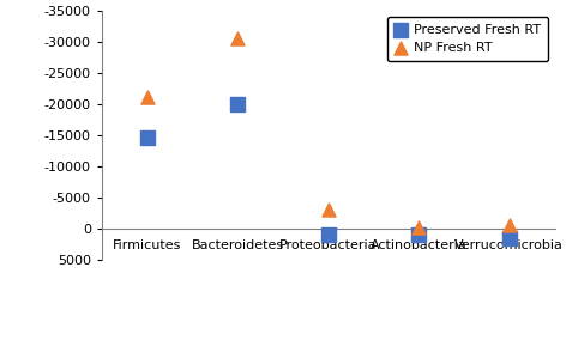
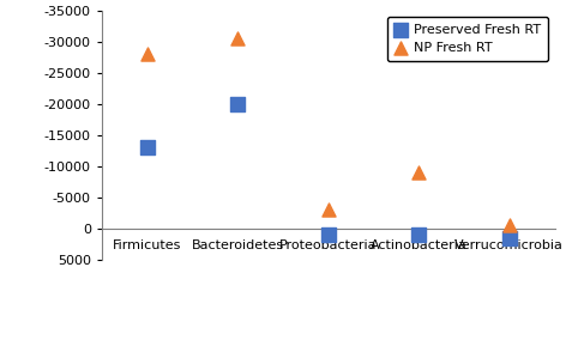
Preserved Fresh RT/Firmicutes: -14500 -> -13000
NP Fresh RT/Firmicutes: -21000 -> -28000
NP Fresh RT/Actinobacteria: -200 -> -9000
